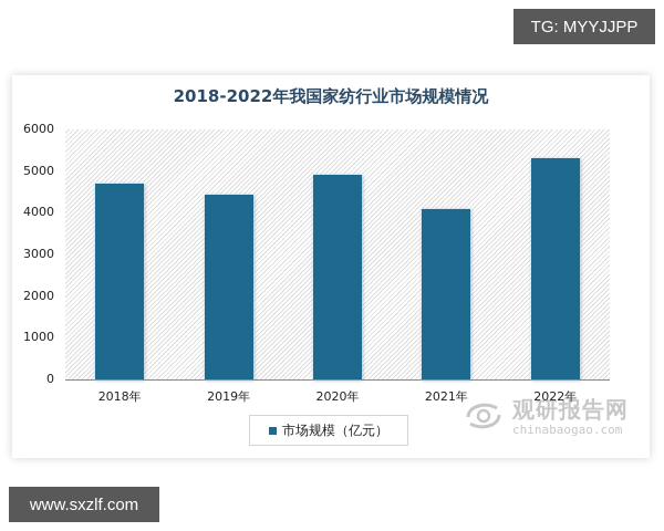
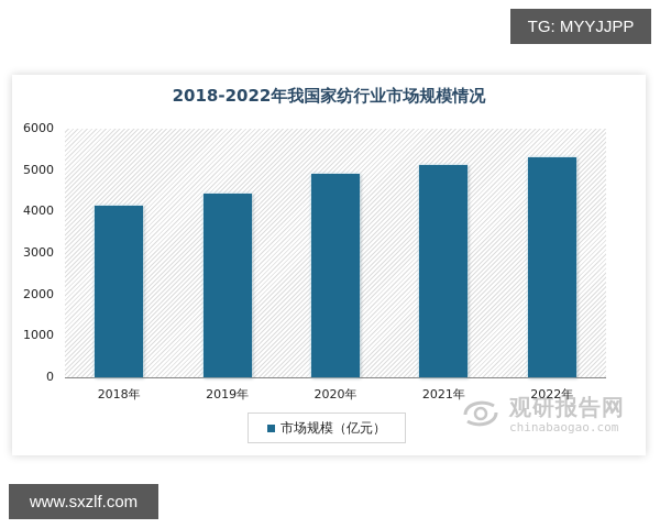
2018年: 4700 -> 4100
2021年: 4100 -> 5100
